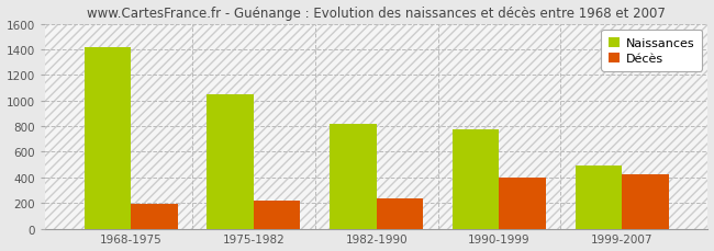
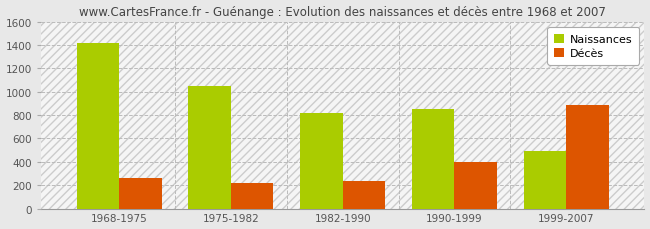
Décès/1968-1975: 200 -> 260
Naissances/1990-1999: 780 -> 850
Décès/1999-2007: 420 -> 890
